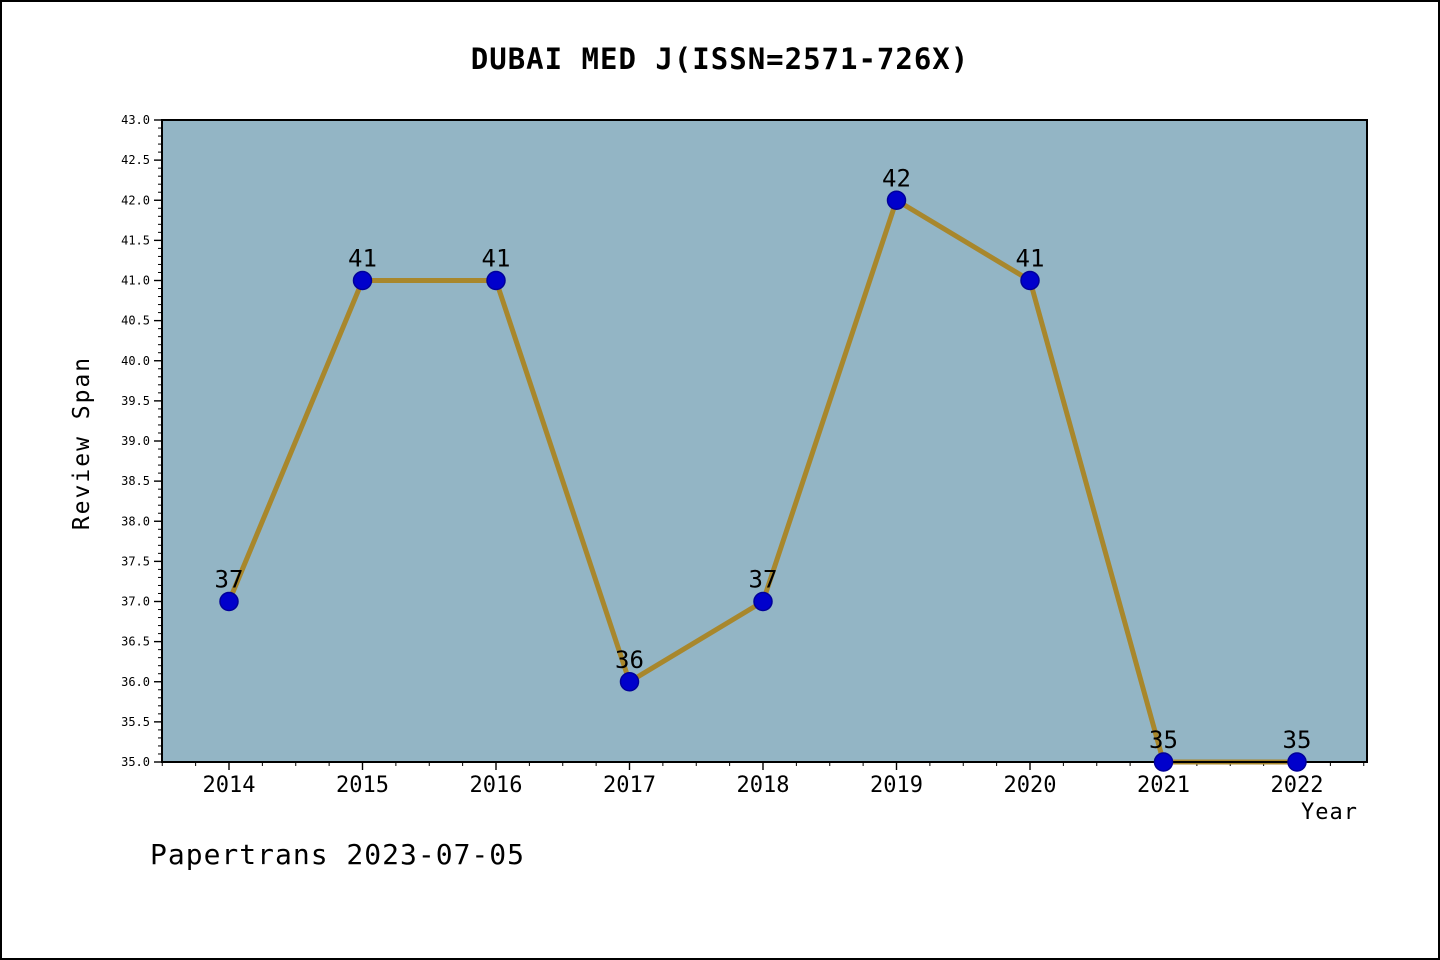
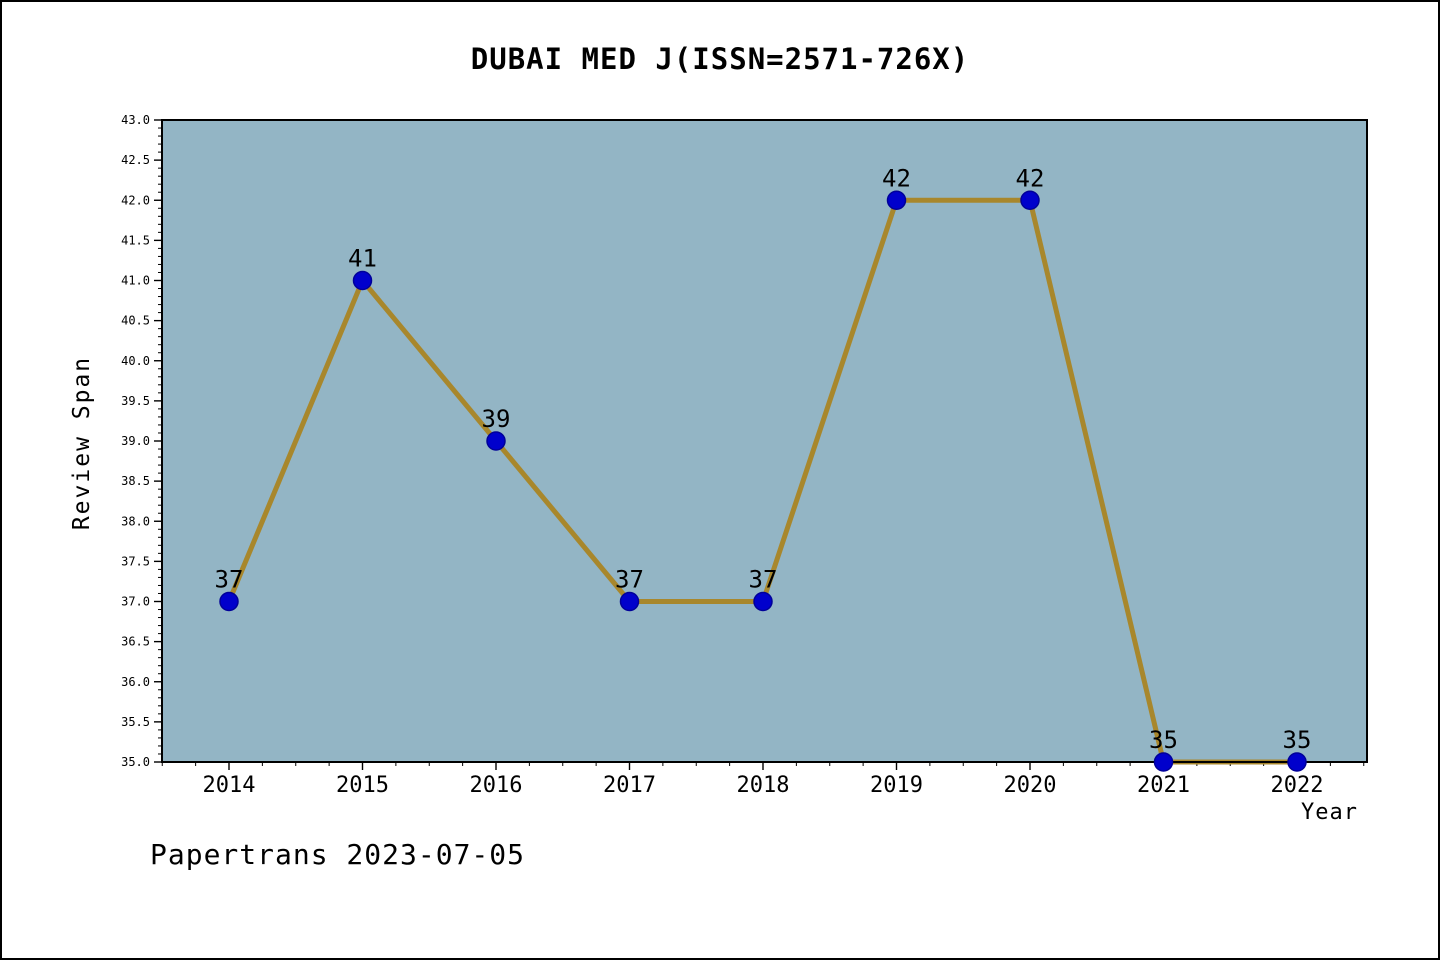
2016: 41 -> 39
2017: 36 -> 37
2020: 41 -> 42
